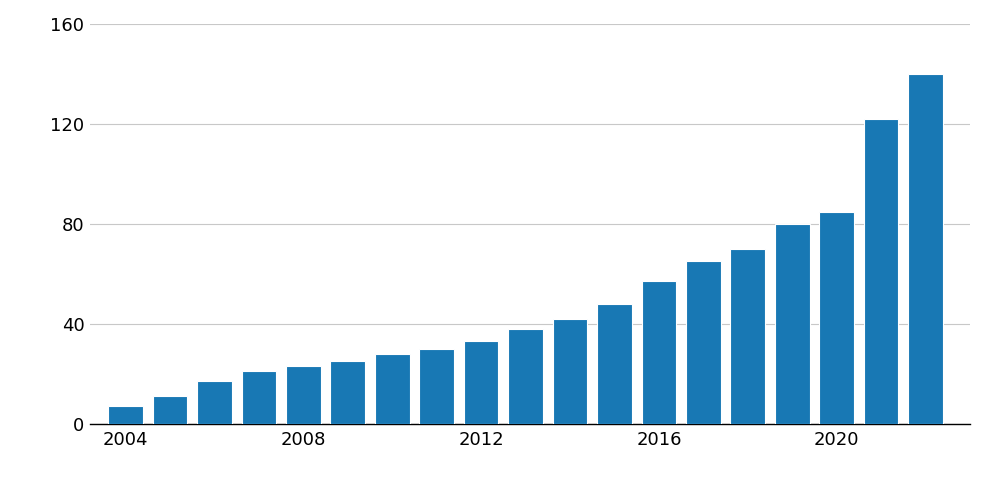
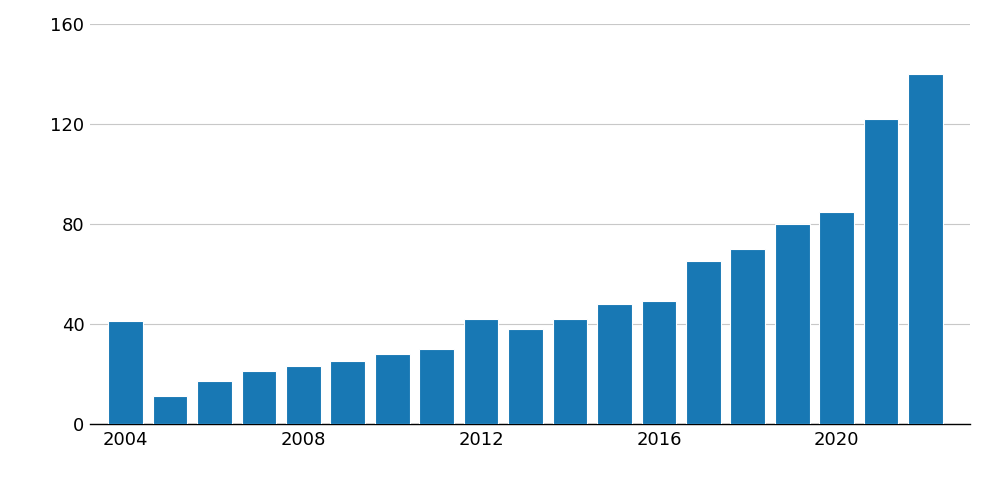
2004: 7 -> 41
2012: 33 -> 42
2016: 57 -> 49
